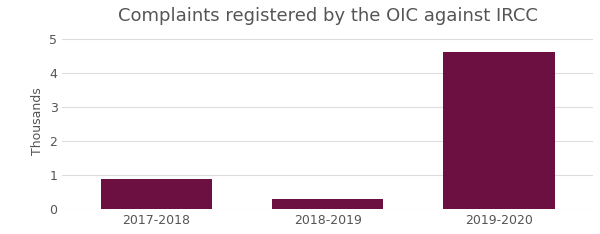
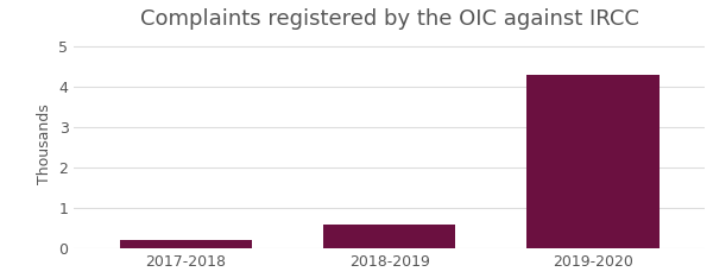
2017-2018: 0.9 -> 0.2
2018-2019: 0.3 -> 0.6
2019-2020: 4.6 -> 4.3
